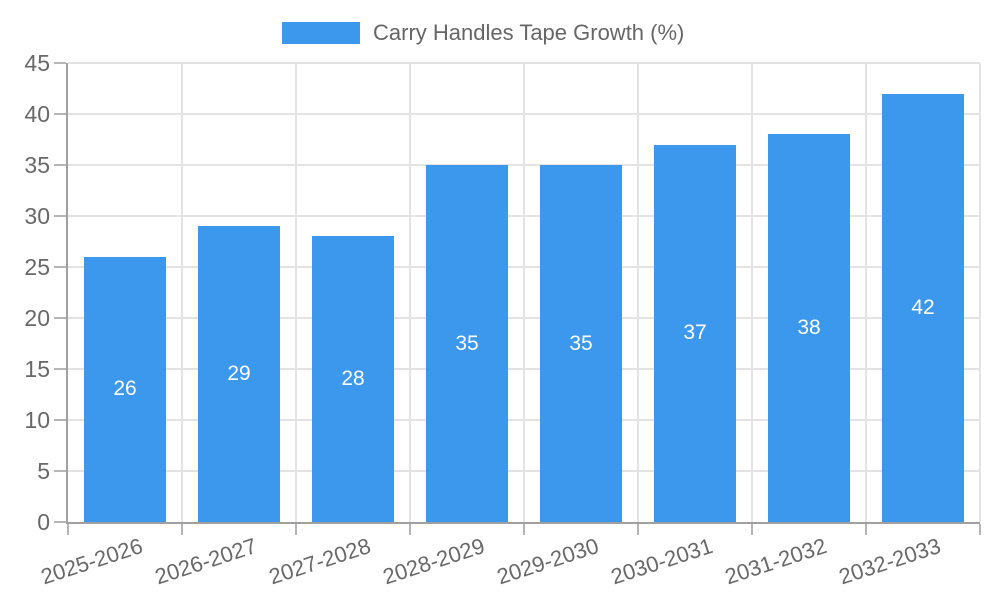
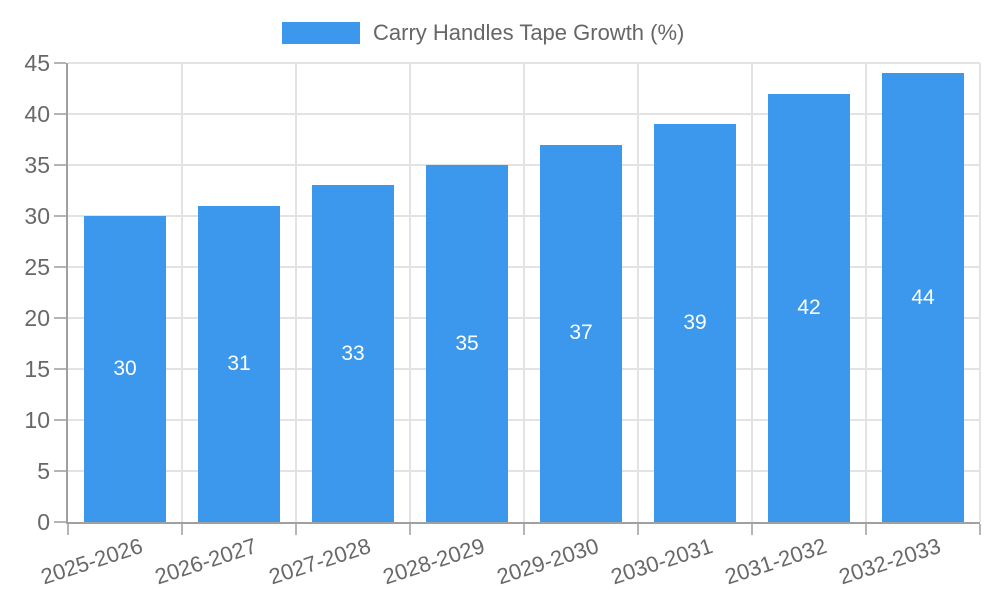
2025-2026: 26 -> 30
2026-2027: 29 -> 31
2027-2028: 28 -> 33
2029-2030: 35 -> 37
2030-2031: 37 -> 39
2031-2032: 38 -> 42
2032-2033: 42 -> 44
